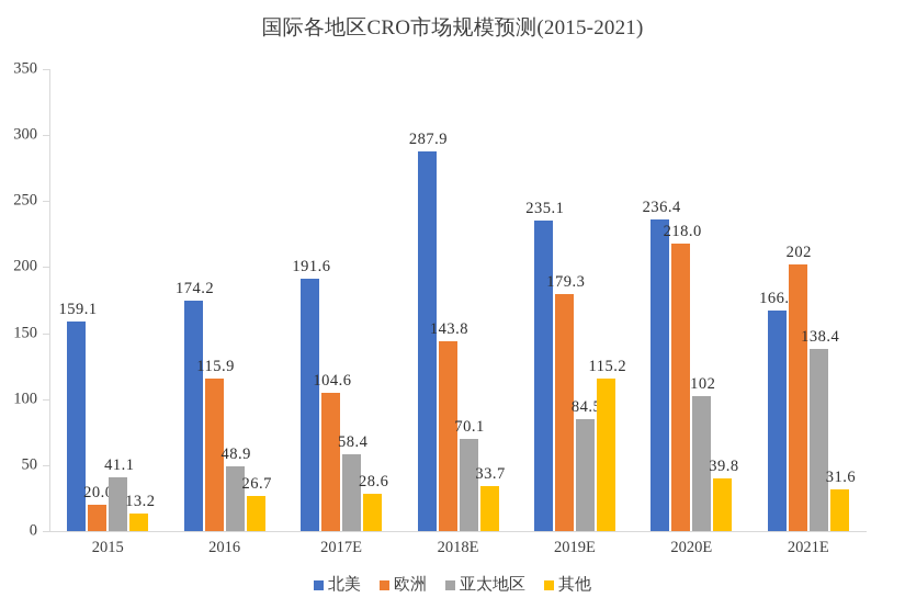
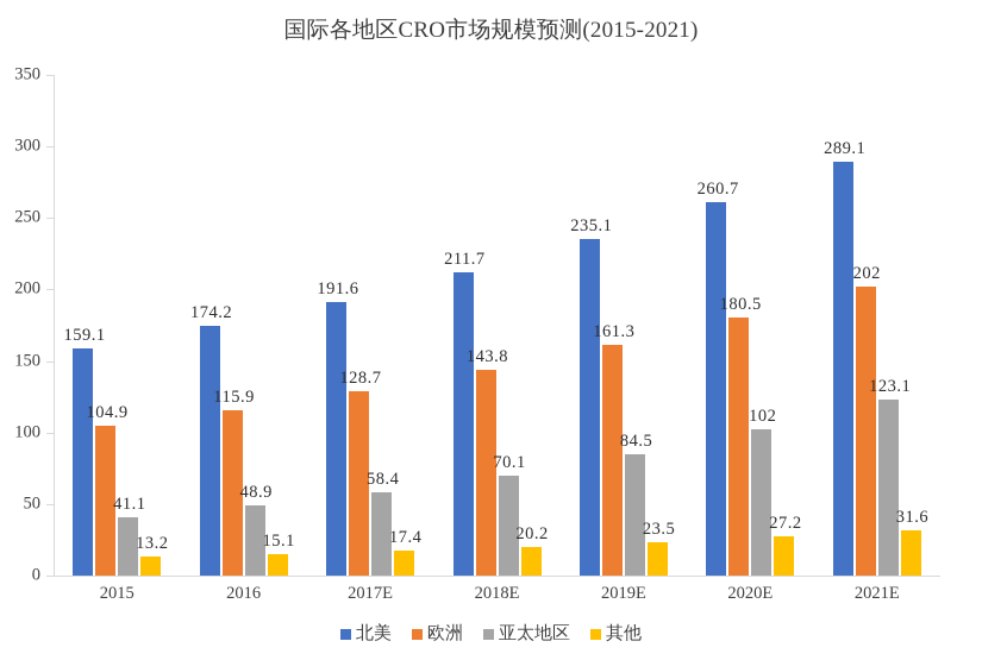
欧洲/2015: 20.0 -> 104.9
其他/2016: 26.7 -> 15.1
欧洲/2017E: 104.6 -> 128.7
其他/2017E: 28.6 -> 17.4
北美/2018E: 287.9 -> 211.7
其他/2018E: 33.7 -> 20.2
欧洲/2019E: 179.3 -> 161.3
其他/2019E: 115.2 -> 23.5
北美/2020E: 236.4 -> 260.7
欧洲/2020E: 218.0 -> 180.5
其他/2020E: 39.8 -> 27.2
北美/2021E: 166.9 -> 289.1
亚太地区/2021E: 138.4 -> 123.1
